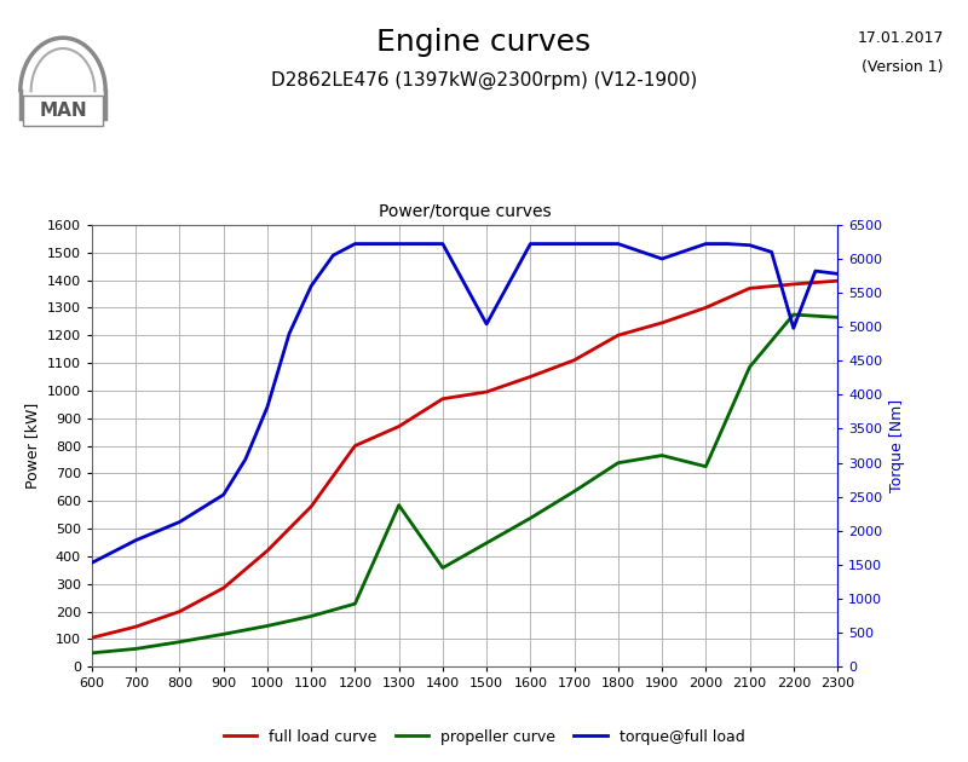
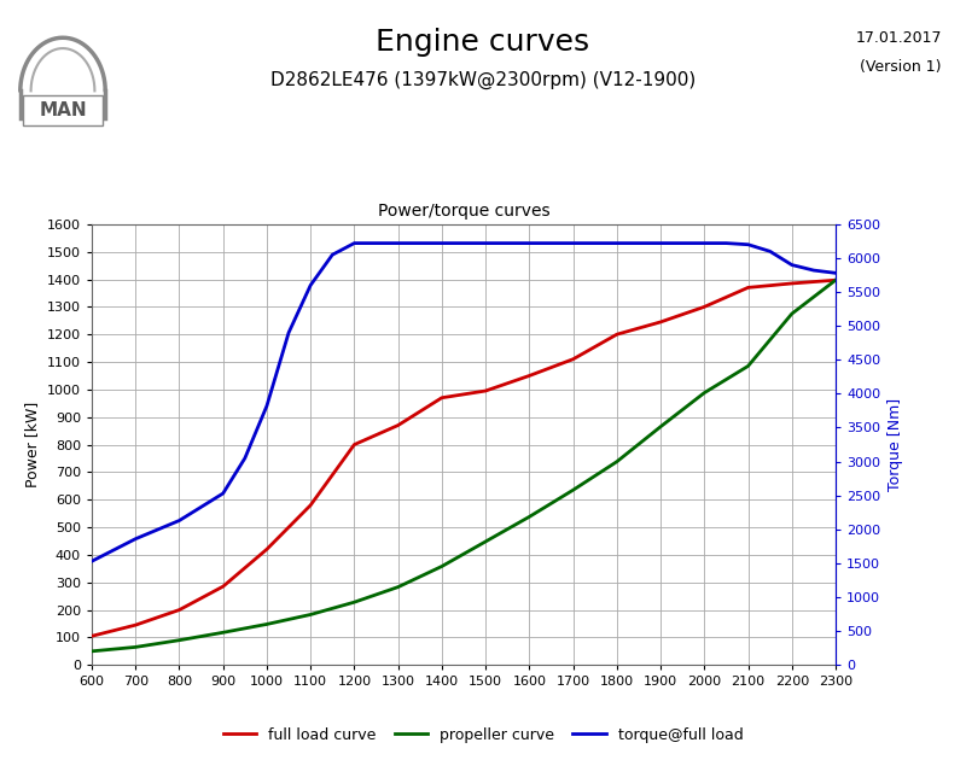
Power/torque curves/propeller curve/1300: 585 -> 283
Power/torque curves/torque@full load/1500: 5040 -> 6220
Power/torque curves/propeller curve/1900: 765 -> 865
Power/torque curves/torque@full load/1900: 6000 -> 6220
Power/torque curves/propeller curve/2000: 725 -> 988
Power/torque curves/torque@full load/2200: 4980 -> 5900
Power/torque curves/propeller curve/2300: 1265 -> 1397
